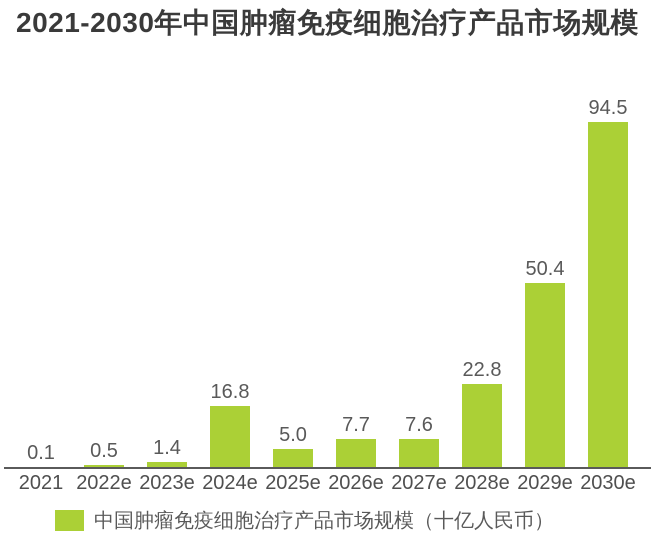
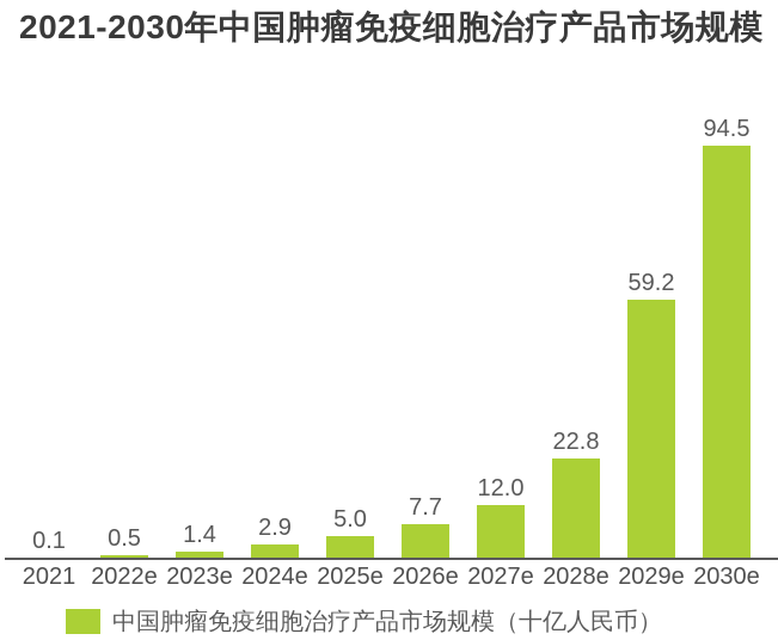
2024e: 16.8 -> 2.9
2027e: 7.6 -> 12.0
2029e: 50.4 -> 59.2
